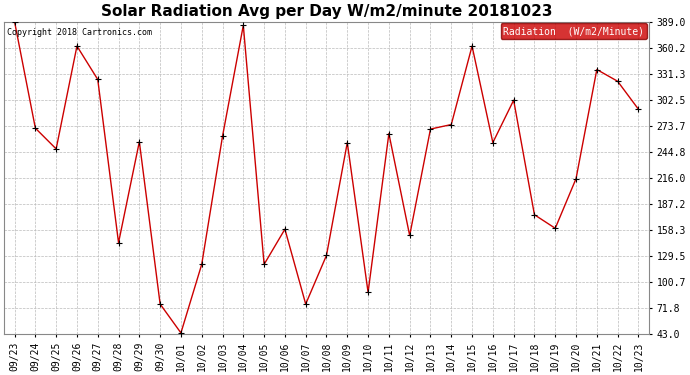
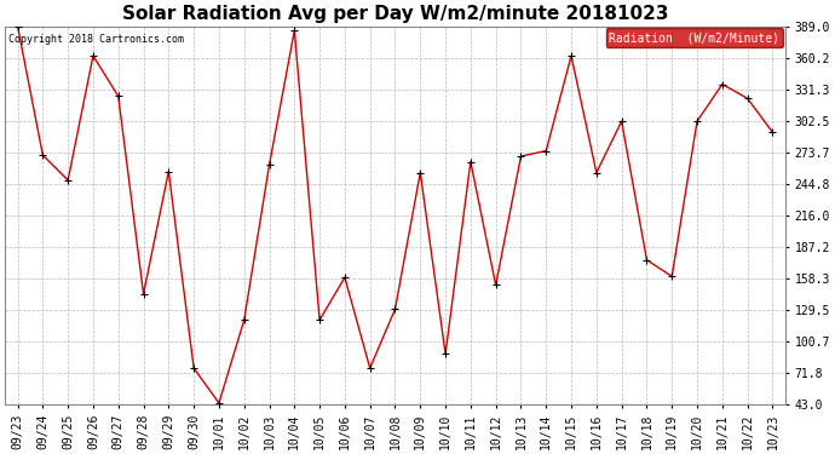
10/20: 215 -> 302
